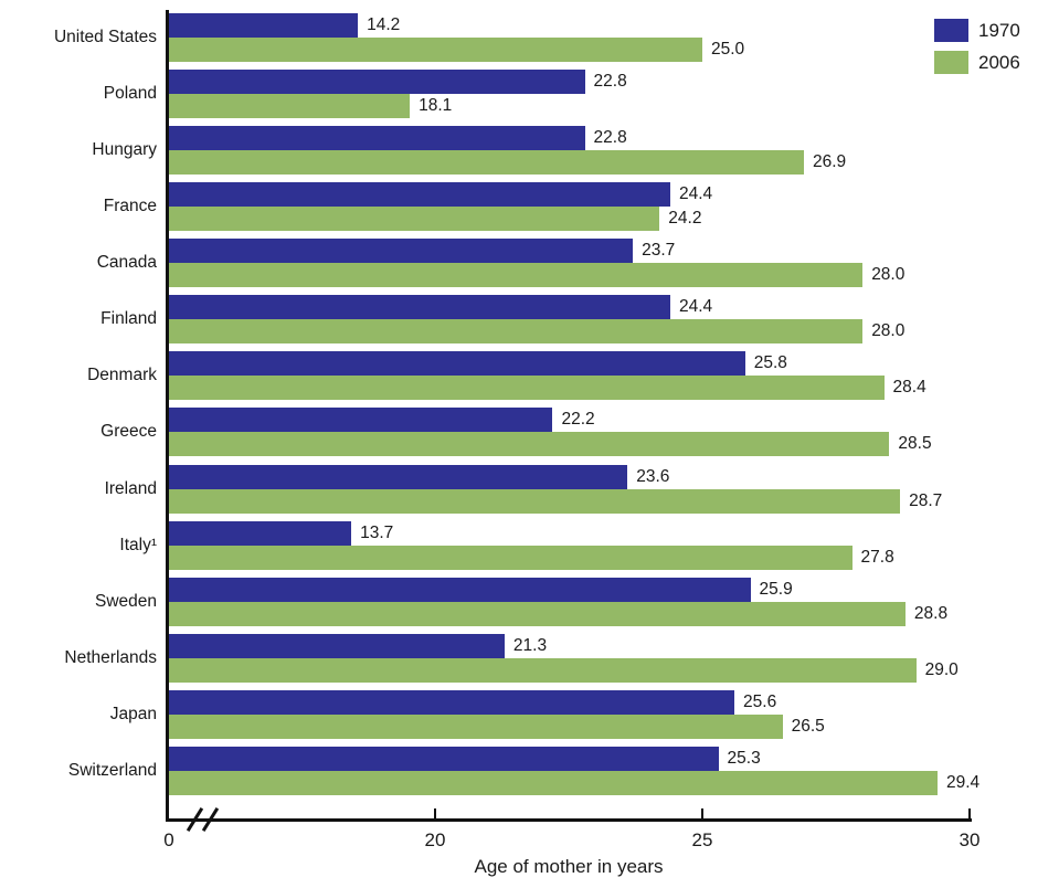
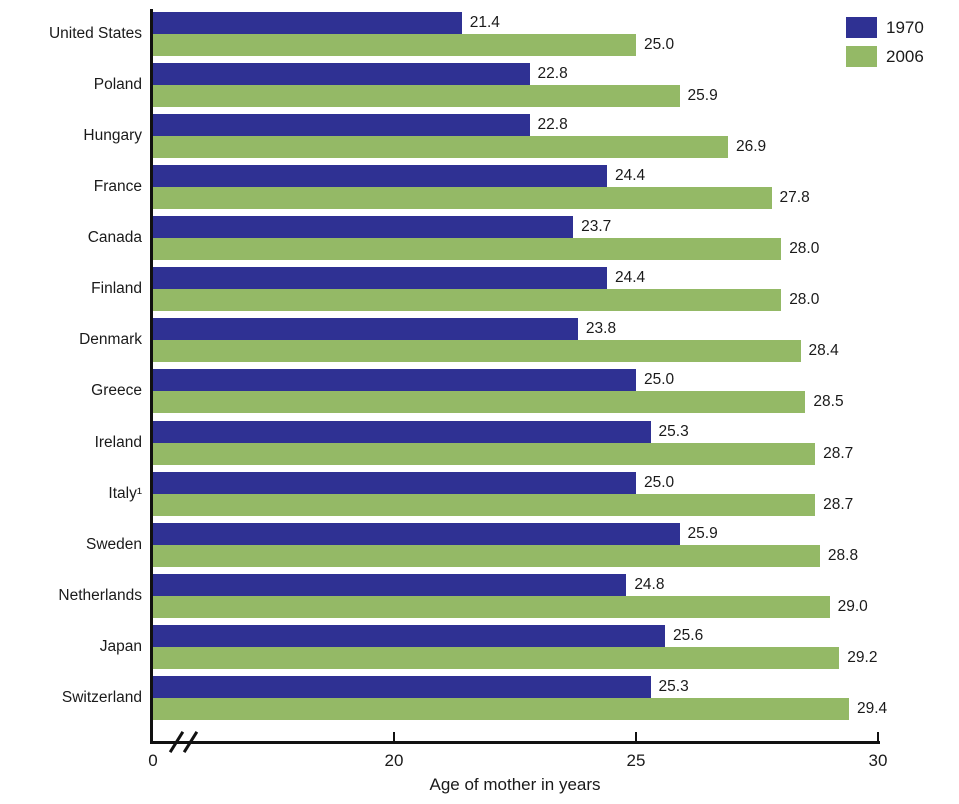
1970/United States: 14.2 -> 21.4
2006/Poland: 18.1 -> 25.9
2006/France: 24.2 -> 27.8
1970/Denmark: 25.8 -> 23.8
1970/Greece: 22.2 -> 25.0
1970/Ireland: 23.6 -> 25.3
1970/Italy¹: 13.7 -> 25.0
2006/Italy¹: 27.8 -> 28.7
1970/Netherlands: 21.3 -> 24.8
2006/Japan: 26.5 -> 29.2
